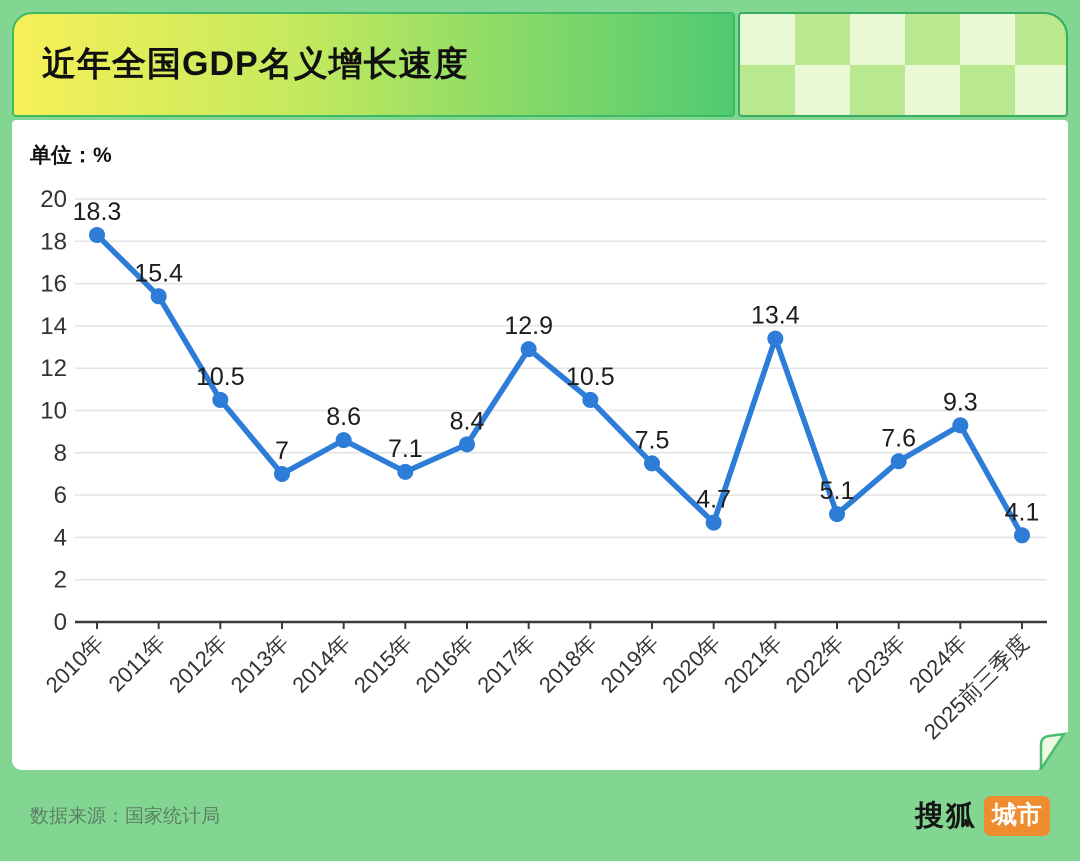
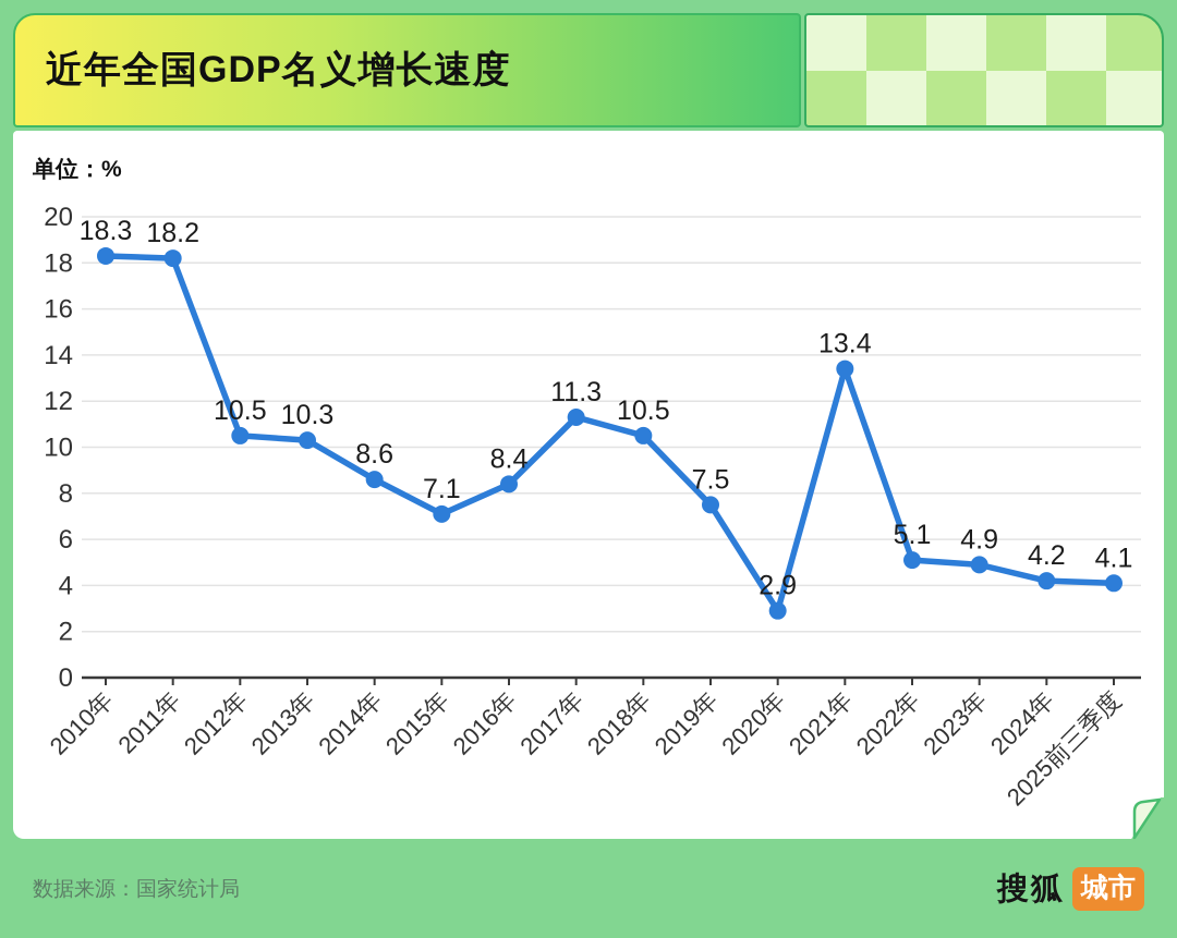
2011年: 15.4 -> 18.2
2013年: 7 -> 10.3
2017年: 12.9 -> 11.3
2020年: 4.7 -> 2.9
2023年: 7.6 -> 4.9
2024年: 9.3 -> 4.2
